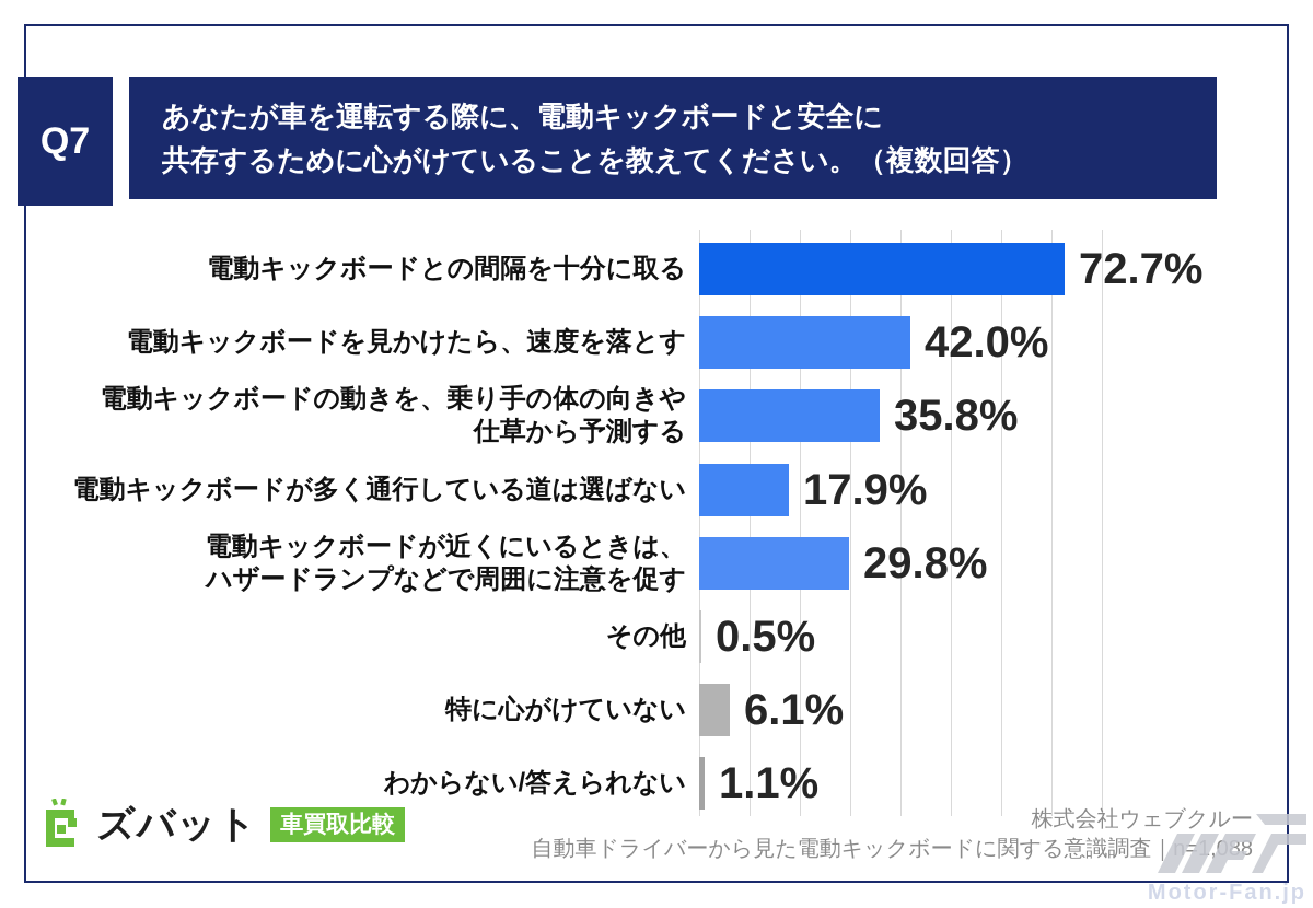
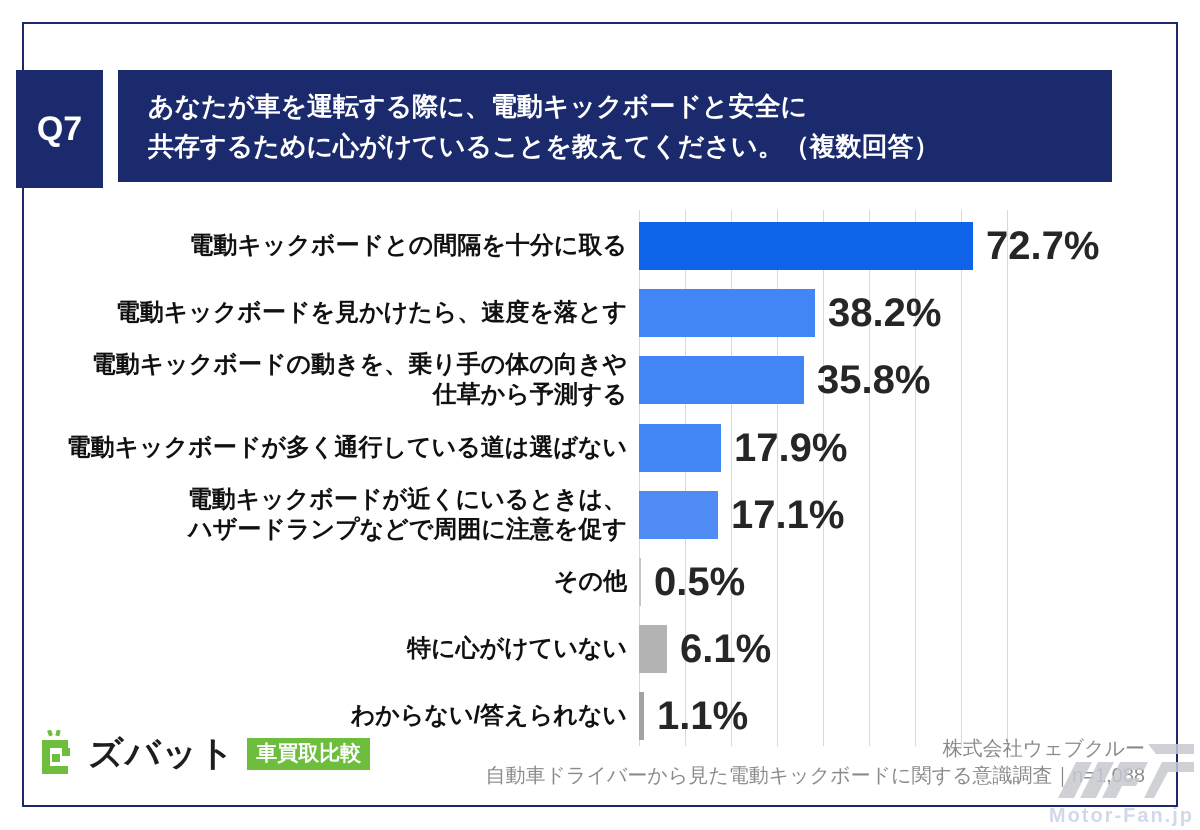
電動キックボードを見かけたら、速度を落とす: 42.0% -> 38.2%
電動キックボードが近くにいるときは、 ハザードランプなどで周囲に注意を促す: 29.8% -> 17.1%
